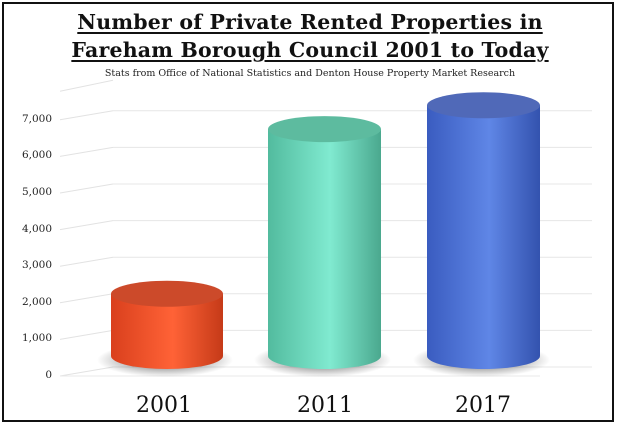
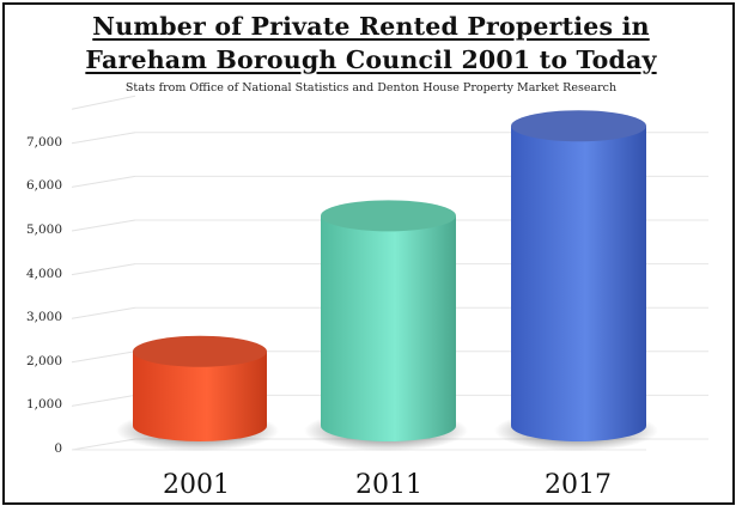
2011: 6500 -> 5100
